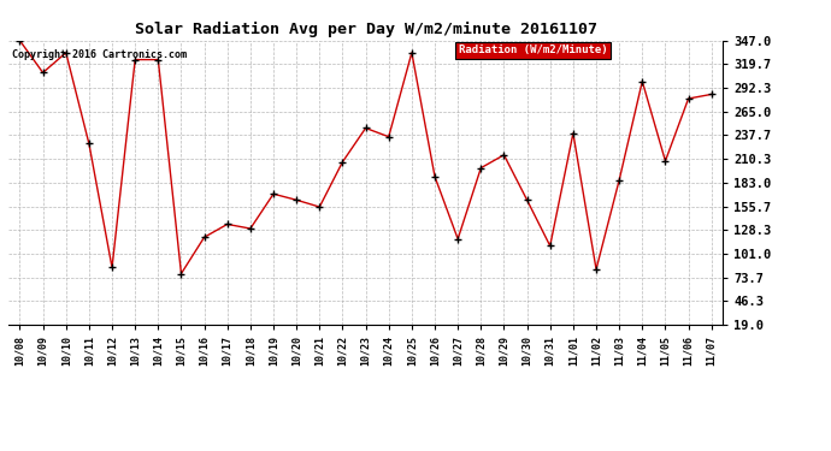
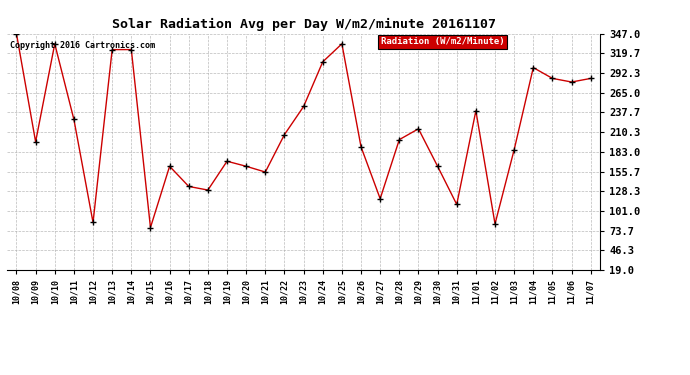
10/09: 310 -> 197
10/16: 120 -> 163
10/24: 236 -> 308
11/05: 208 -> 285
